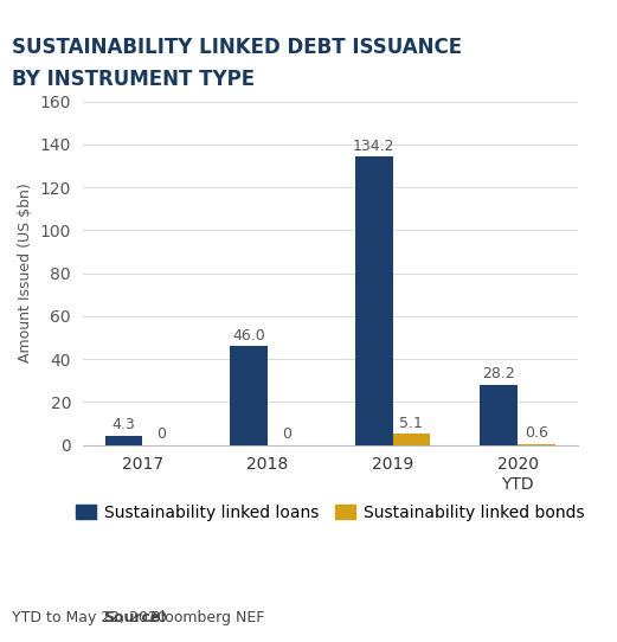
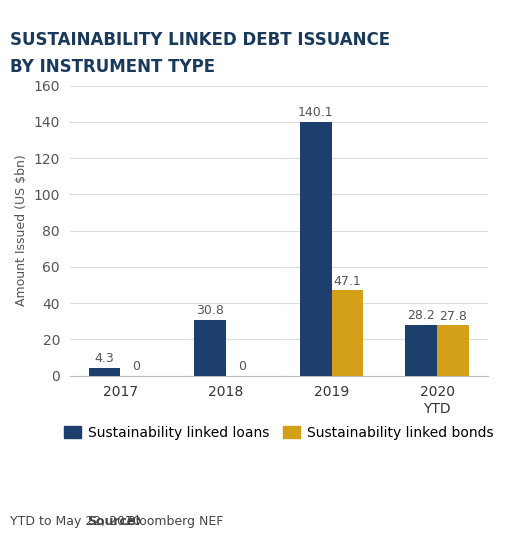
Sustainability linked loans/2018: 46.0 -> 30.8
Sustainability linked loans/2019: 134.2 -> 140.1
Sustainability linked bonds/2019: 5.1 -> 47.1
Sustainability linked bonds/2020 YTD: 0.6 -> 27.8
